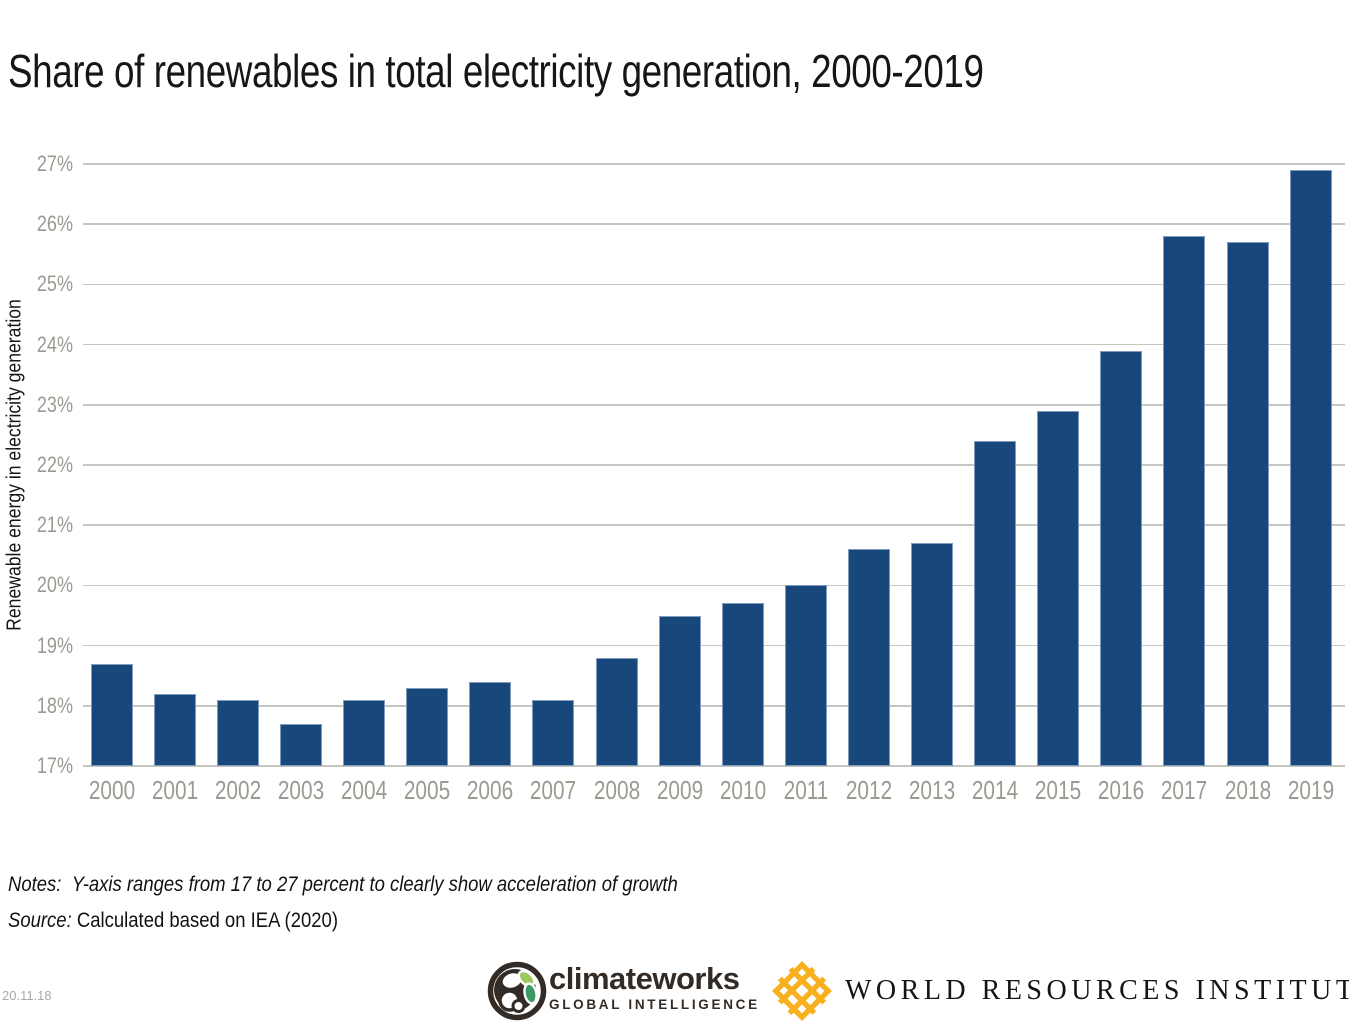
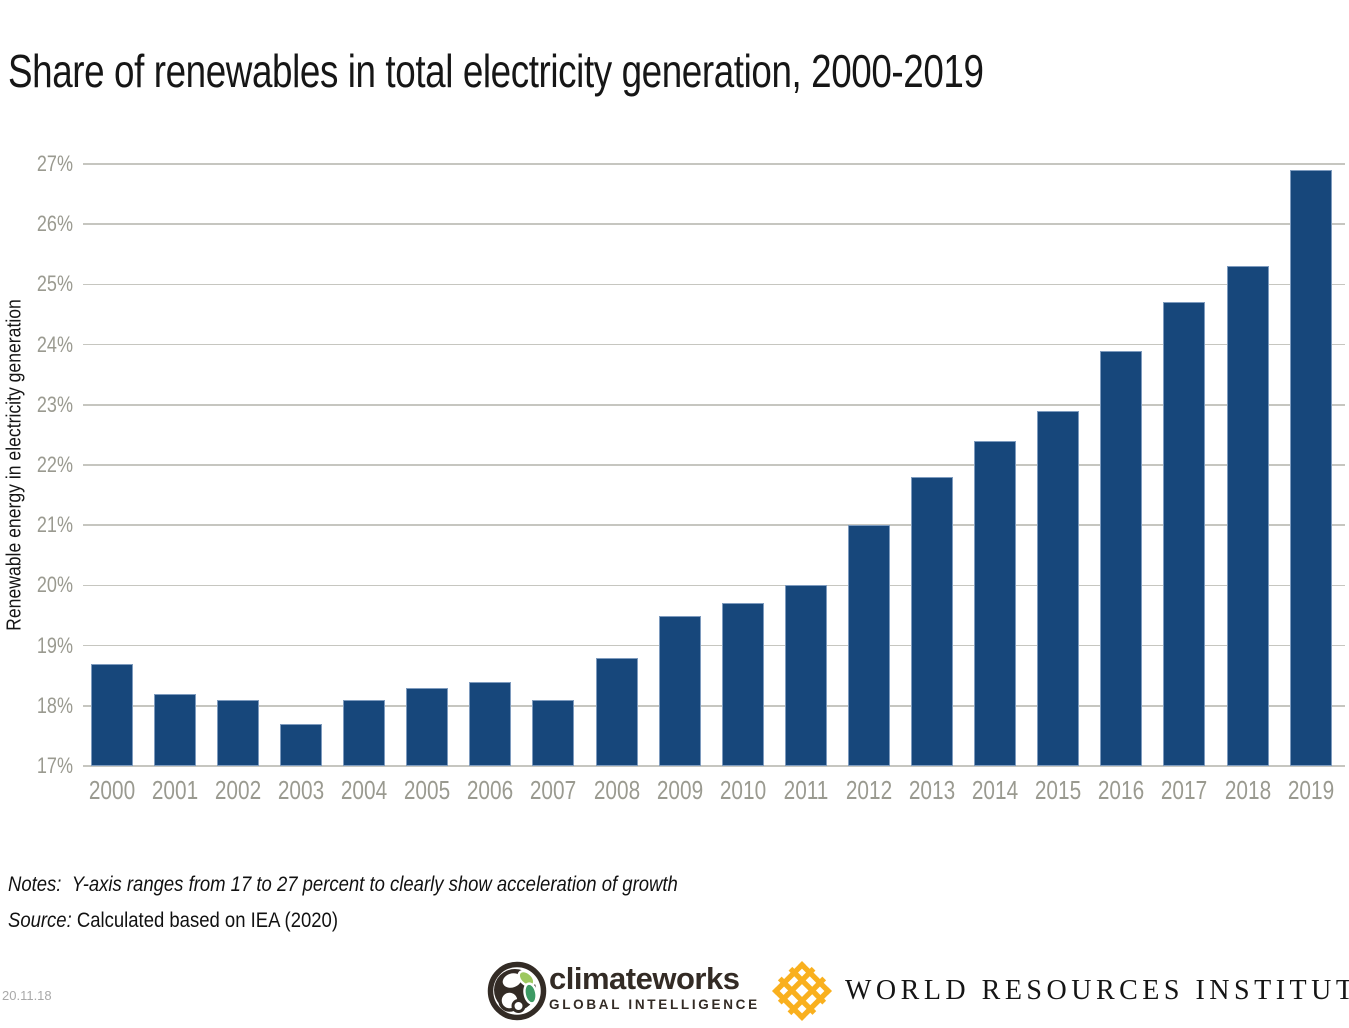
2012: 20.6% -> 21.0%
2013: 20.7% -> 21.8%
2017: 25.8% -> 24.7%
2018: 25.7% -> 25.3%
